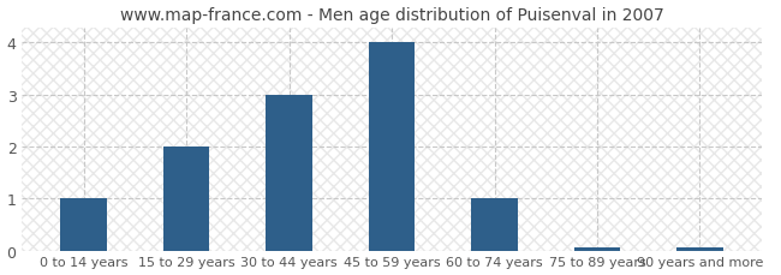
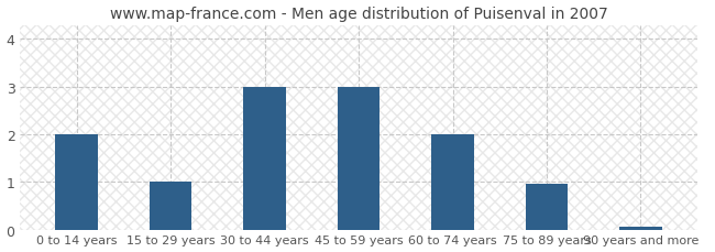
0 to 14 years: 1.00 -> 2.00
15 to 29 years: 2.00 -> 1.00
45 to 59 years: 4.00 -> 3.00
60 to 74 years: 1.00 -> 2.00
75 to 89 years: 0.05 -> 0.95
